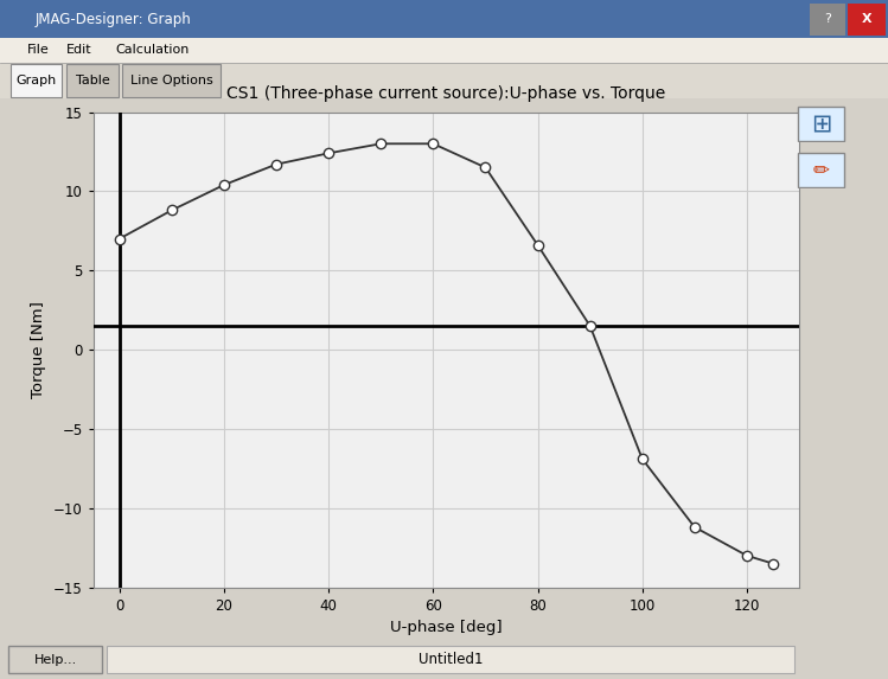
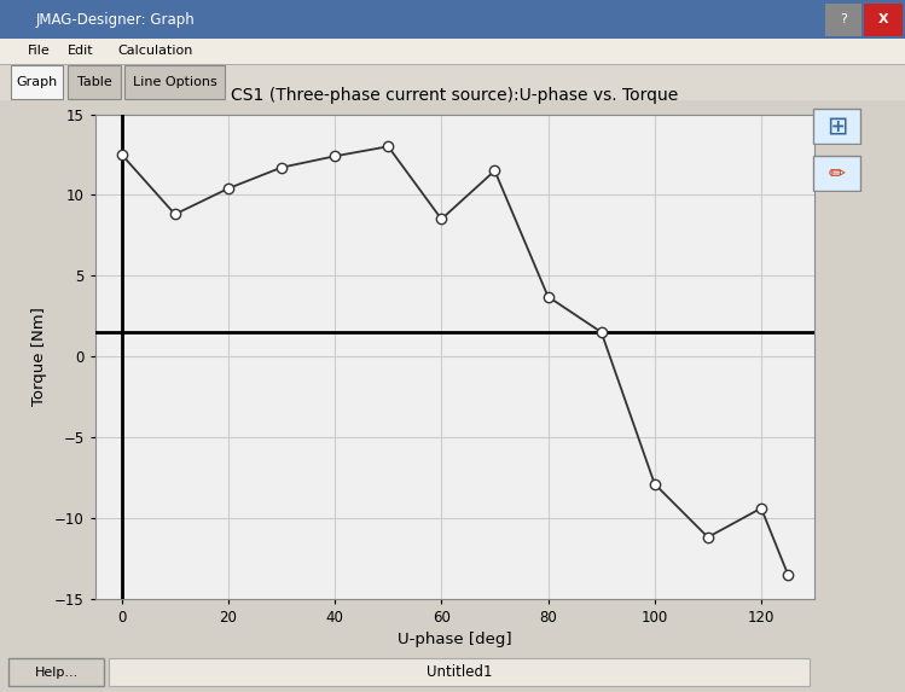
0: 7.0 -> 12.5
60: 13.0 -> 8.5
80: 6.6 -> 3.7
100: -6.9 -> -7.9
120: -13.0 -> -9.4
